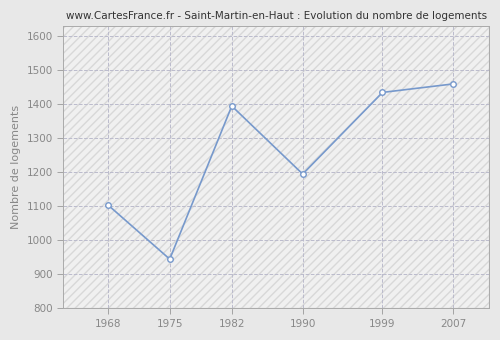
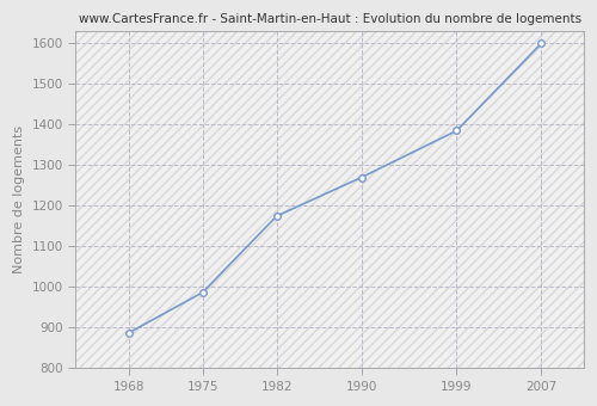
1968: 1105 -> 887
1975: 945 -> 987
1982: 1395 -> 1175
1990: 1195 -> 1270
1999: 1435 -> 1385
2007: 1460 -> 1600
